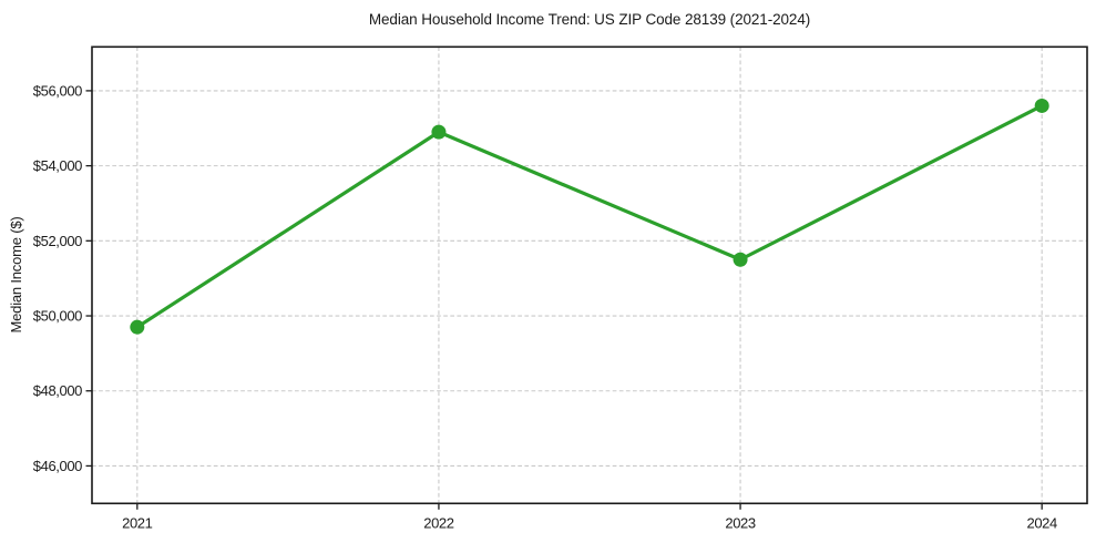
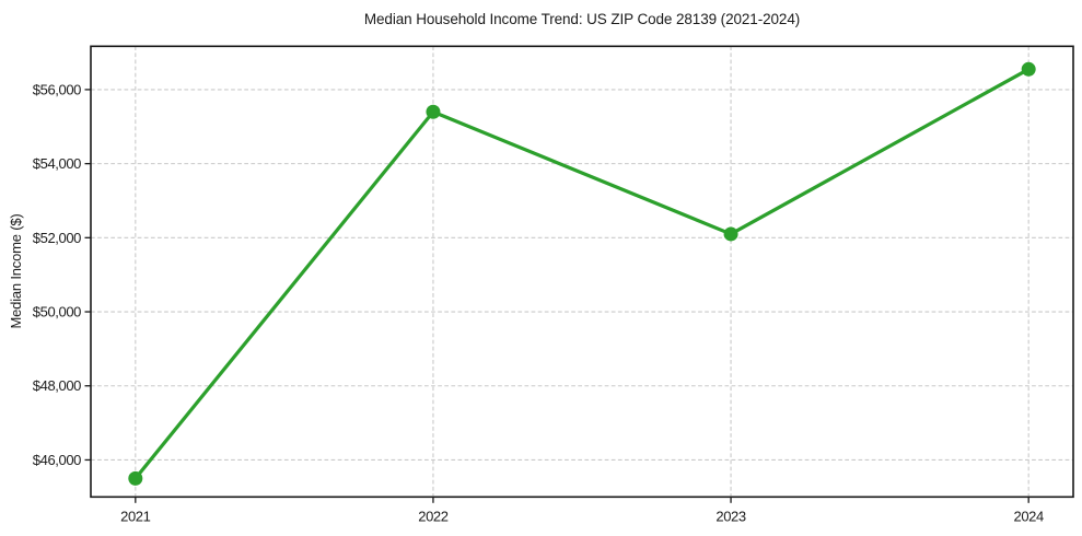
2021: $49700 -> $45500
2022: $54900 -> $55400
2023: $51500 -> $52100
2024: $55600 -> $56600
